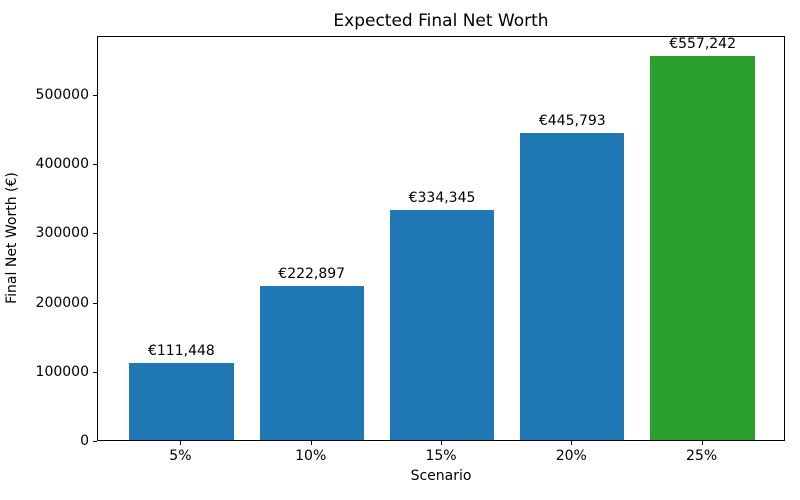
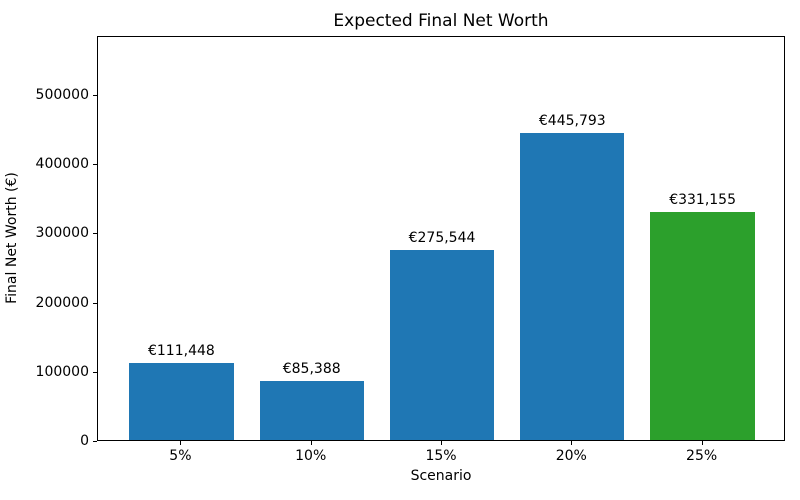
10%: €222,897 -> €85,388
15%: €334,345 -> €275,544
25%: €557,242 -> €331,155
